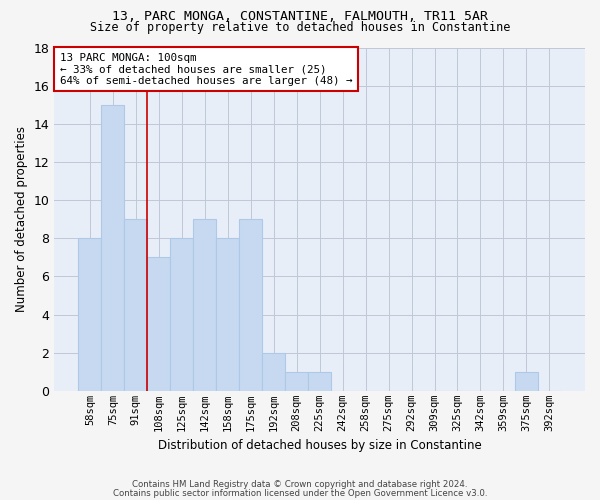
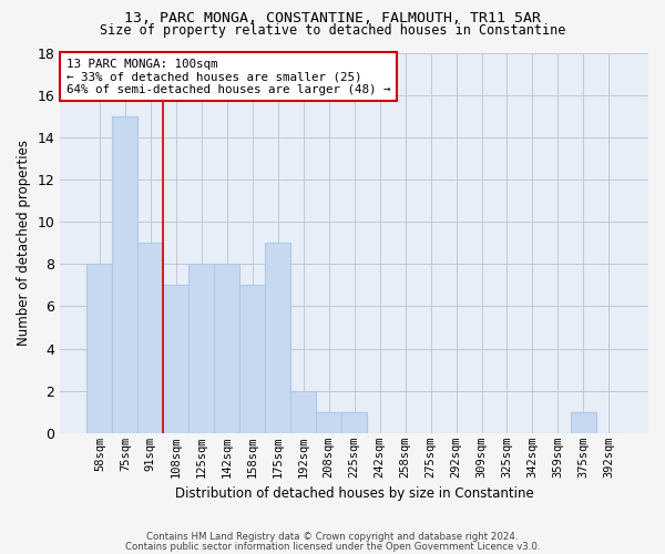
142sqm: 9 -> 8
158sqm: 8 -> 7
